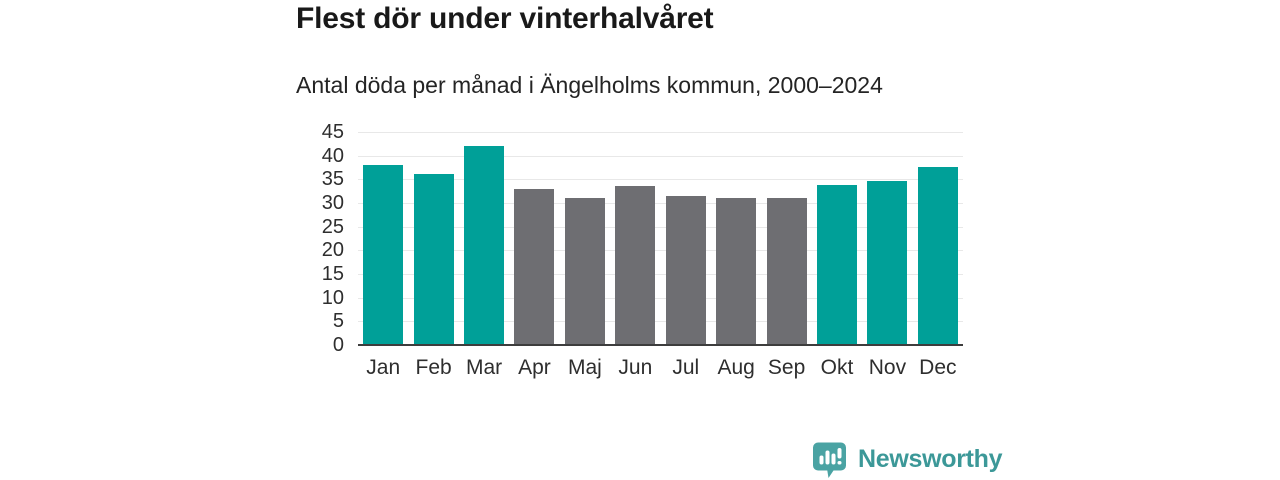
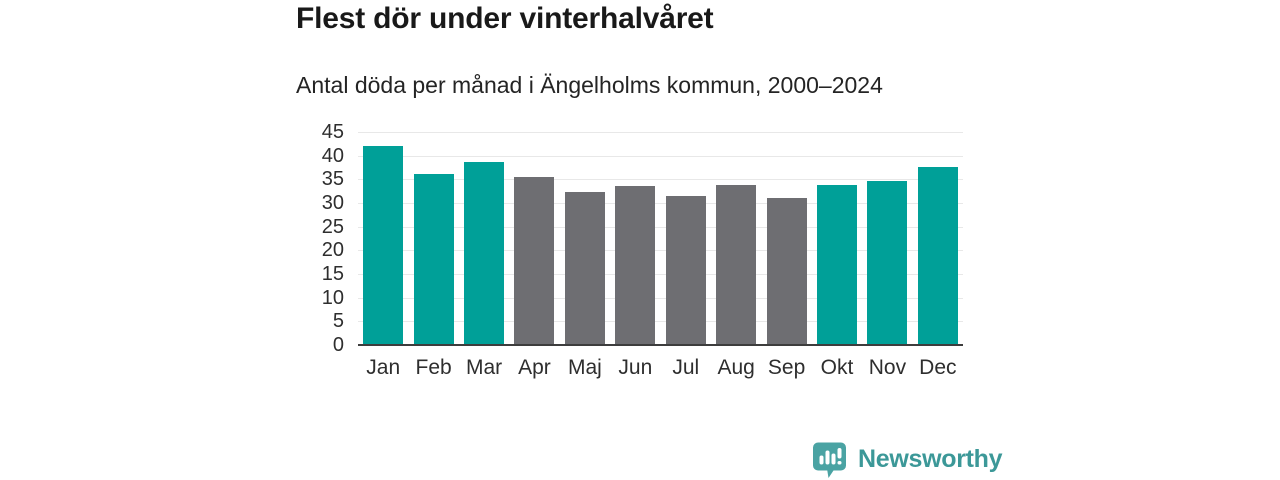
Jan: 38 -> 42
Mar: 42 -> 39
Apr: 33 -> 36
Maj: 31 -> 32
Aug: 31 -> 34
